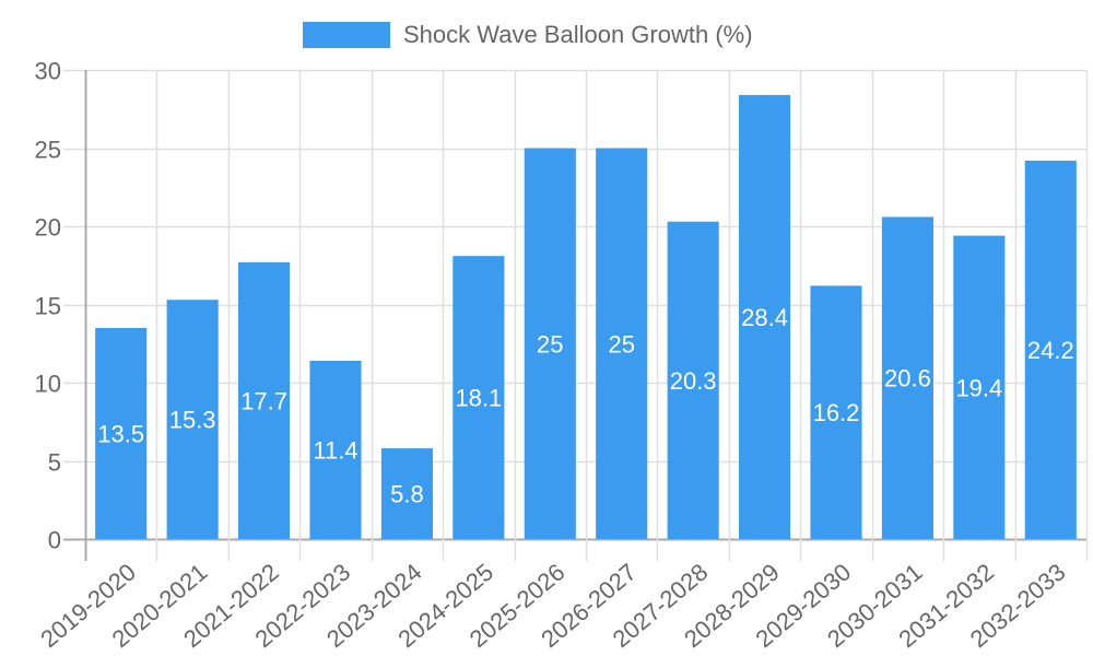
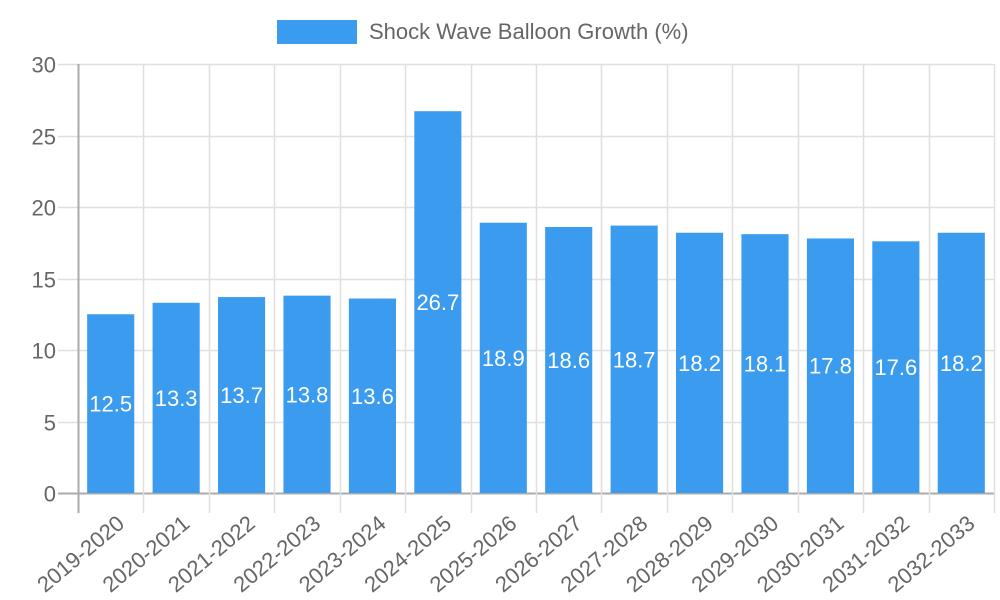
2019-2020: 13.5 -> 12.5
2020-2021: 15.3 -> 13.3
2021-2022: 17.7 -> 13.7
2022-2023: 11.4 -> 13.8
2023-2024: 5.8 -> 13.6
2024-2025: 18.1 -> 26.7
2025-2026: 25 -> 18.9
2026-2027: 25 -> 18.6
2027-2028: 20.3 -> 18.7
2028-2029: 28.4 -> 18.2
2029-2030: 16.2 -> 18.1
2030-2031: 20.6 -> 17.8
2031-2032: 19.4 -> 17.6
2032-2033: 24.2 -> 18.2
